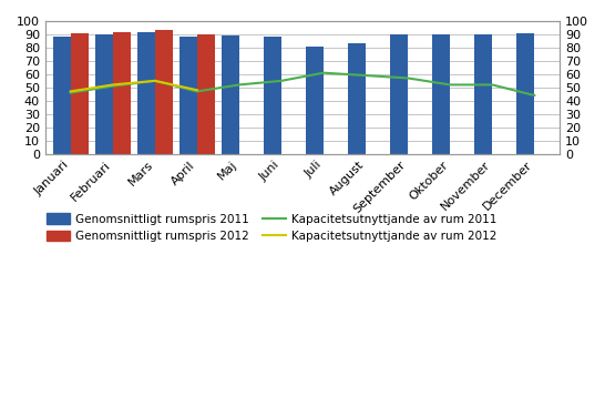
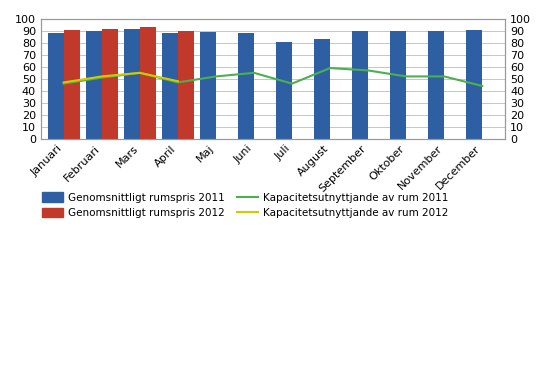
Kapacitetsutnyttjande av rum 2011/Juli: 61 -> 46
